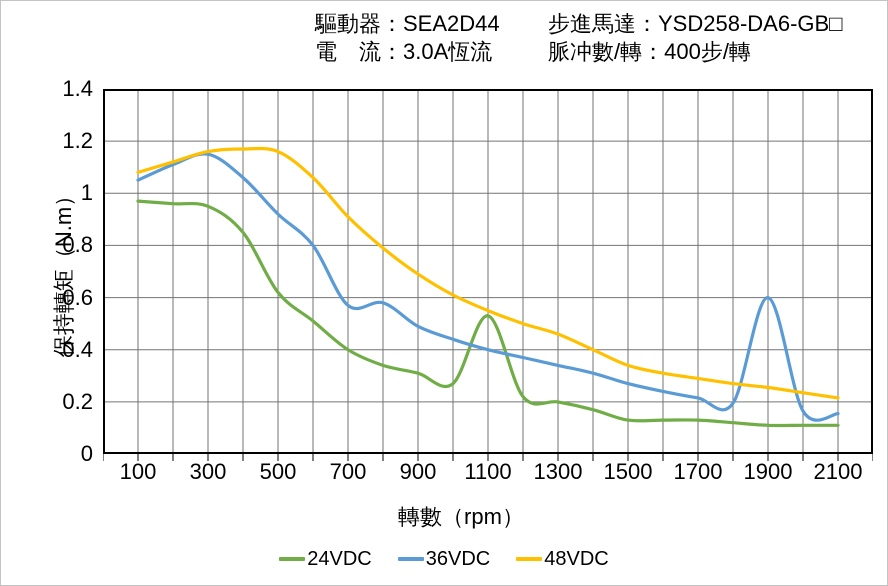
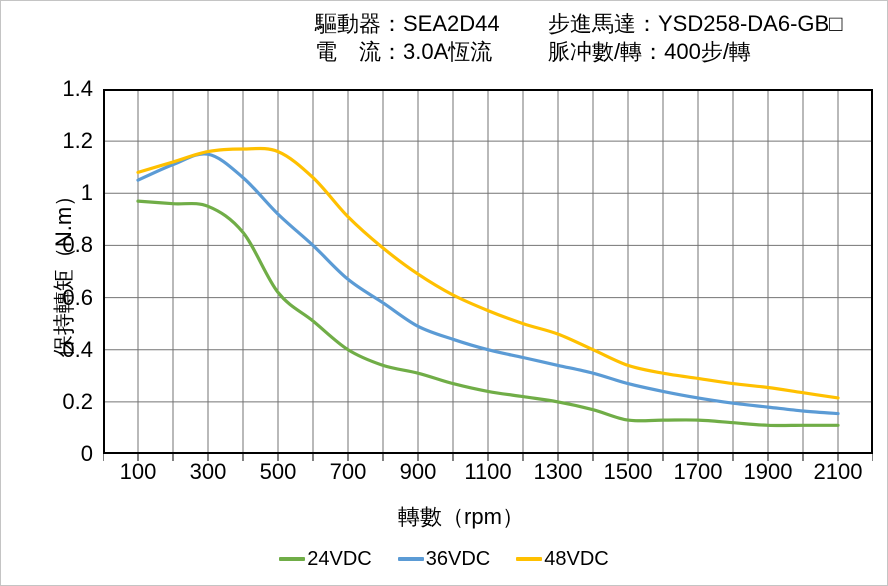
36VDC/700: 0.57 -> 0.67
24VDC/1100: 0.53 -> 0.24
36VDC/1900: 0.60 -> 0.18
